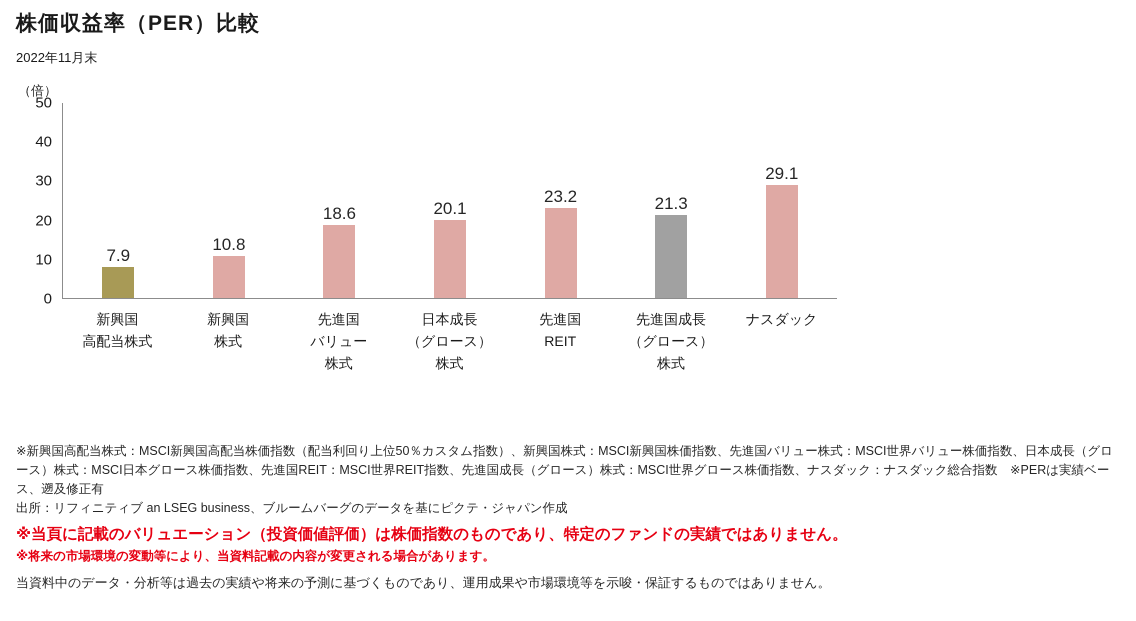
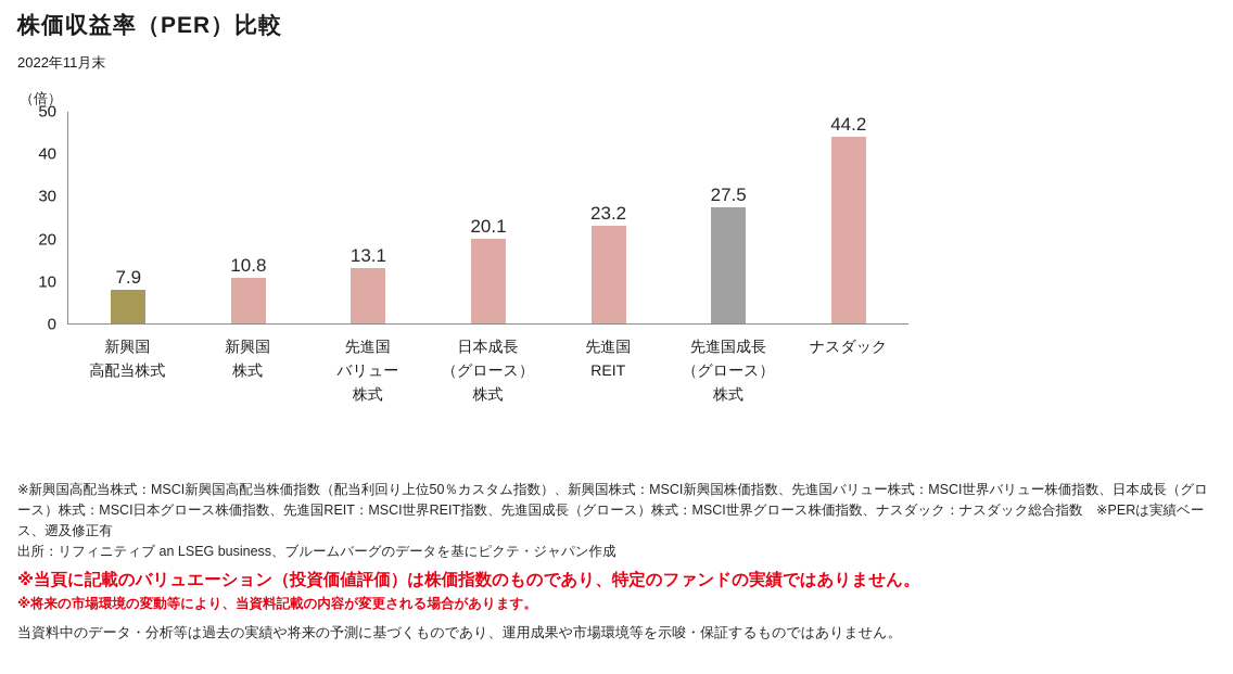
先進国 バリュー 株式: 18.6 -> 13.1
先進国成長 （グロース） 株式: 21.3 -> 27.5
ナスダック: 29.1 -> 44.2
